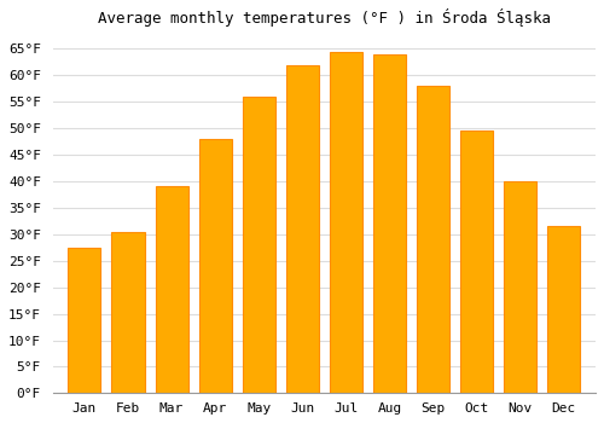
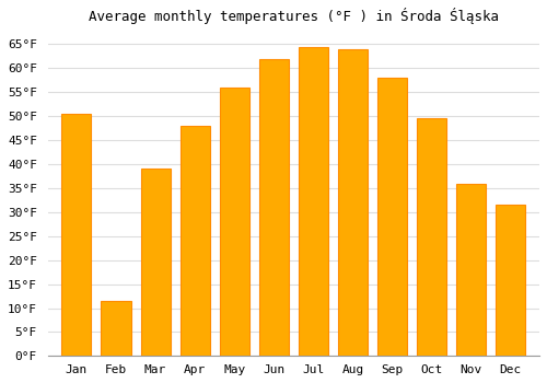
Jan: 27.5°F -> 50.5°F
Feb: 30.5°F -> 11.5°F
Nov: 40.0°F -> 36.0°F
